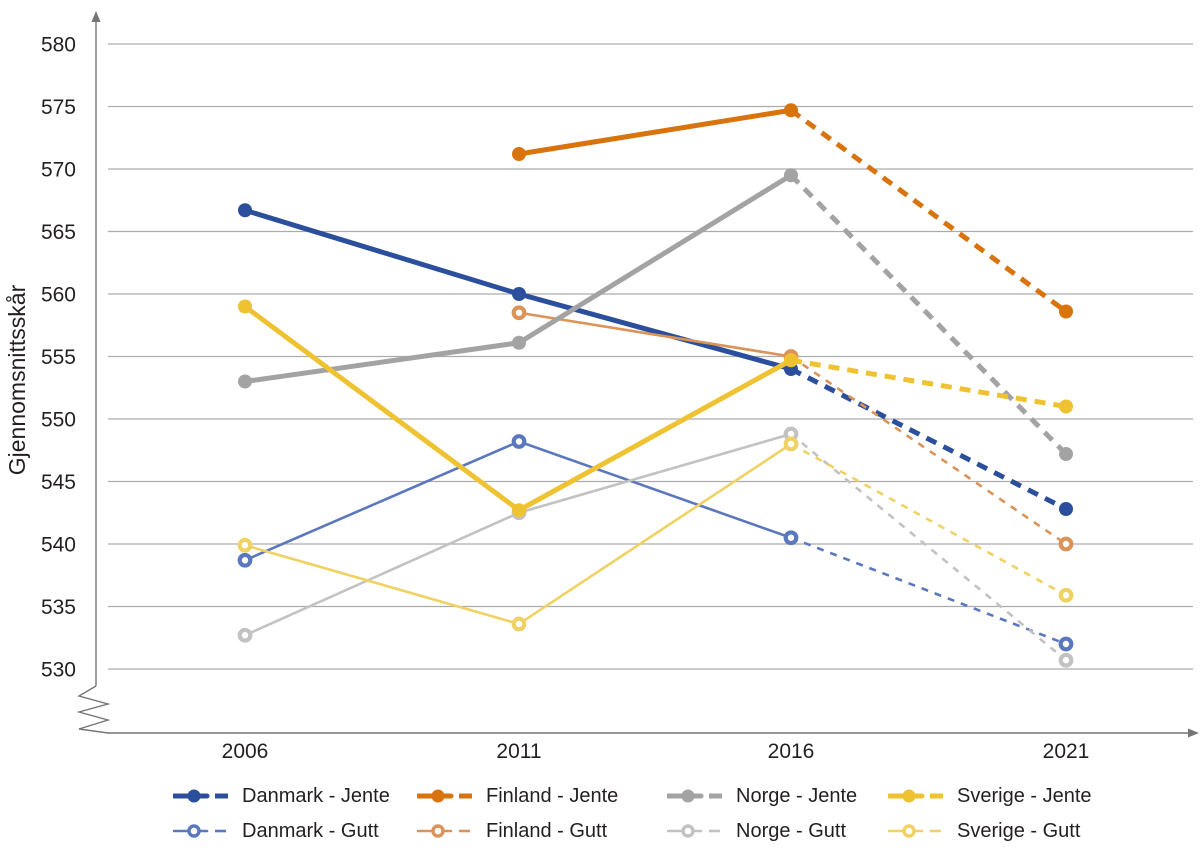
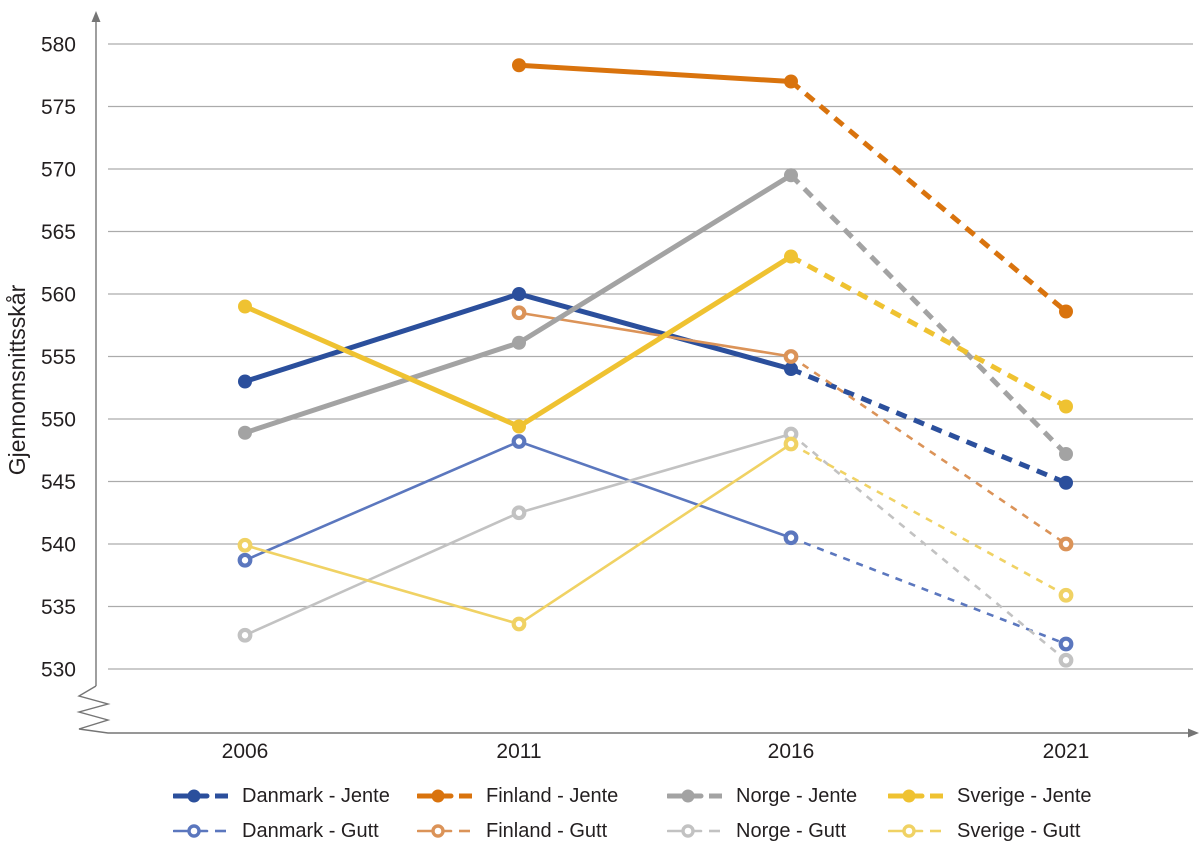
Danmark - Jente/2006: 566.7 -> 553.0
Norge - Jente/2006: 553.0 -> 548.9
Finland - Jente/2011: 571.2 -> 578.3
Sverige - Jente/2011: 542.7 -> 549.4
Finland - Jente/2016: 574.7 -> 577.0
Sverige - Jente/2016: 554.7 -> 563.0
Danmark - Jente/2021: 542.8 -> 544.9
